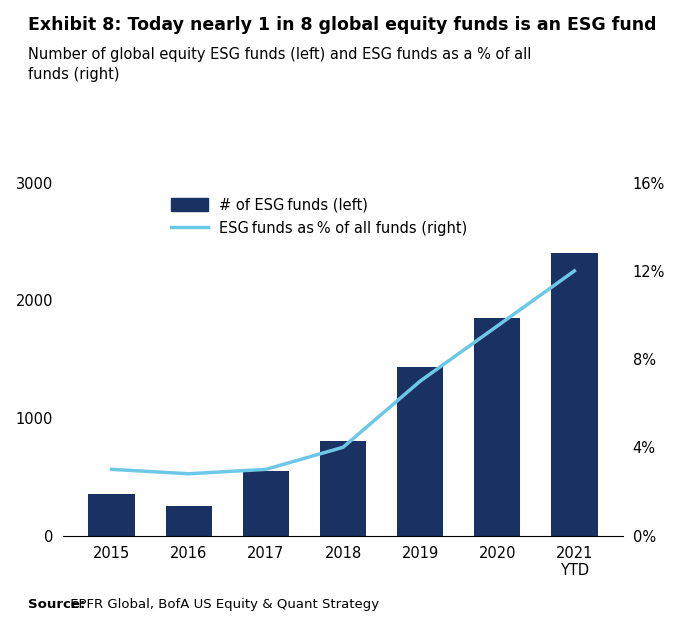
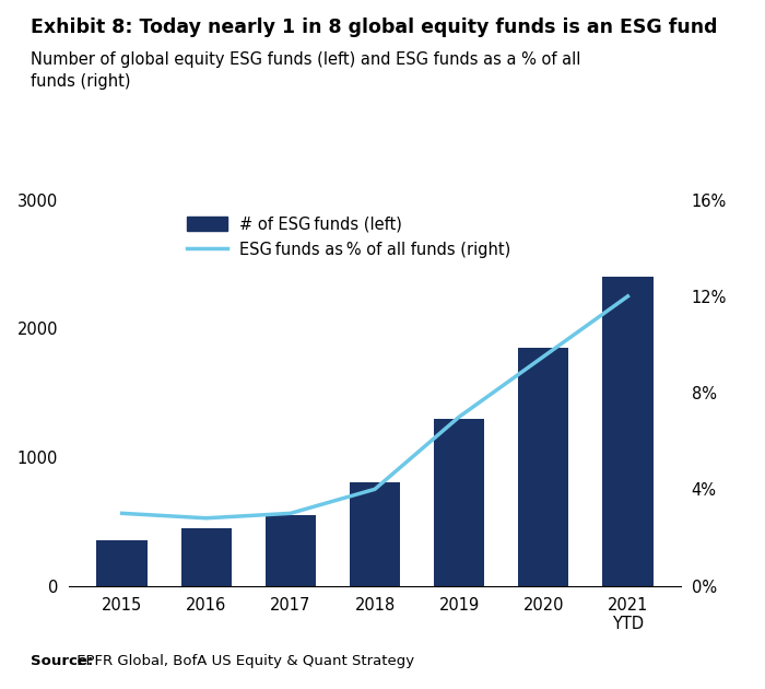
# of ESG funds (left)/2016: 250 -> 450
# of ESG funds (left)/2019: 1430 -> 1300
